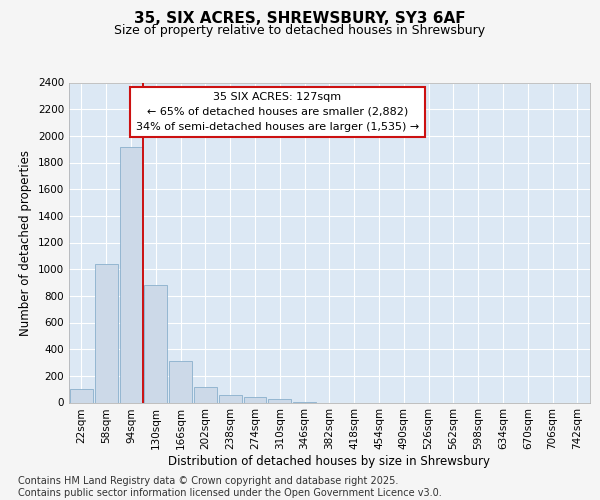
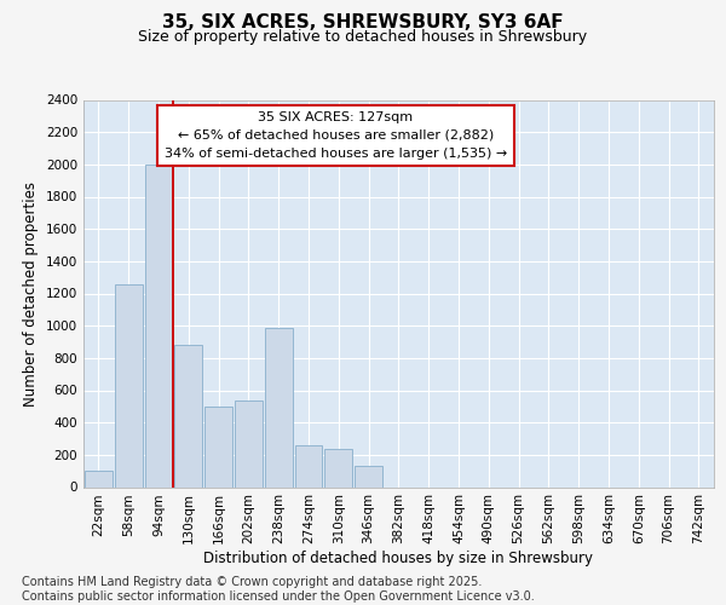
58sqm: 1040 -> 1260
94sqm: 1920 -> 2000
166sqm: 320 -> 500
202sqm: 120 -> 540
238sqm: 60 -> 990
274sqm: 40 -> 260
310sqm: 30 -> 240
346sqm: 0 -> 130
